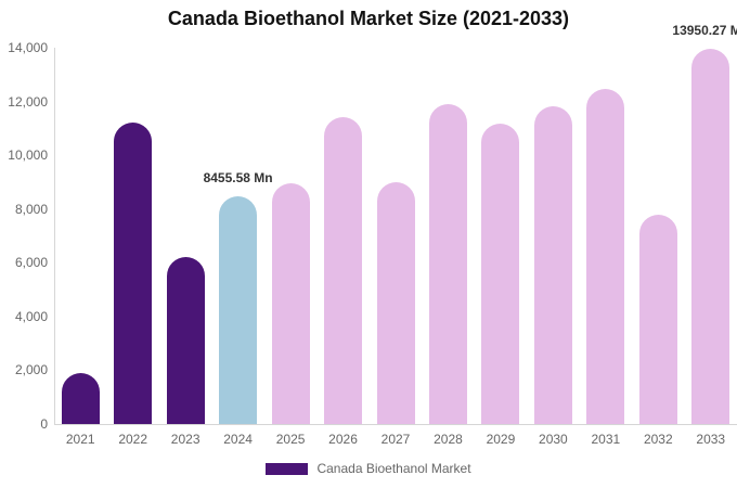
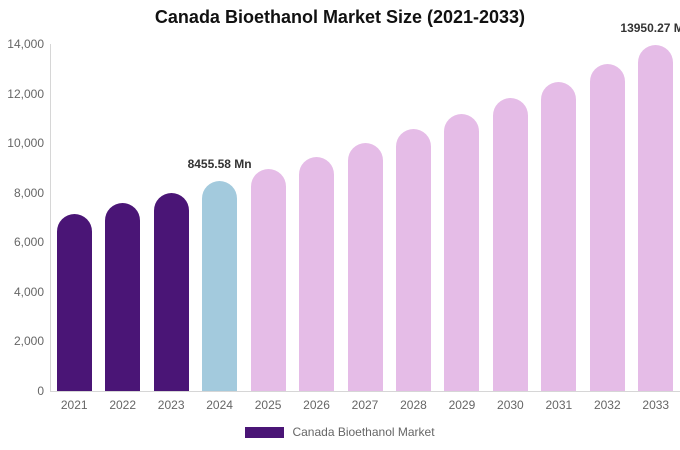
2021: 1900 -> 7200
2022: 11200 -> 7600
2023: 6200 -> 8000
2026: 11400 -> 9500
2027: 9000 -> 10000
2028: 11900 -> 10600
2032: 7800 -> 13200
